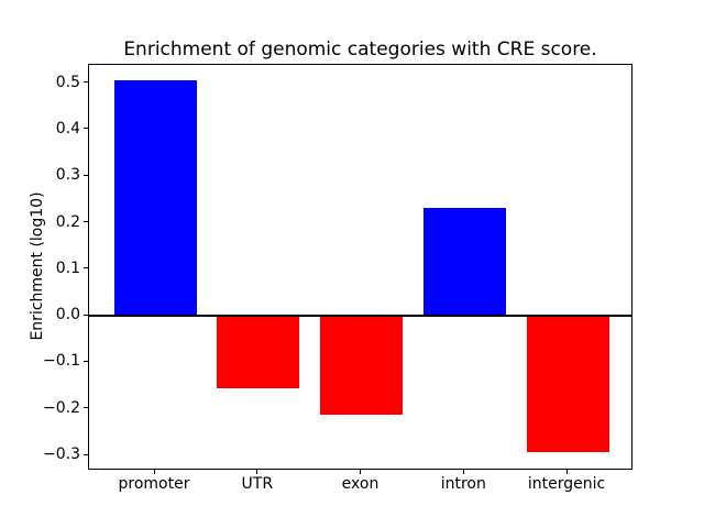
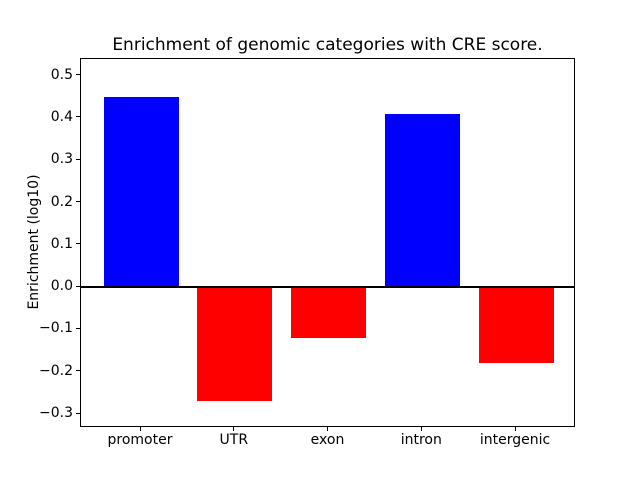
promoter: 0.51 -> 0.45
UTR: -0.15 -> -0.27
exon: -0.21 -> -0.12
intron: 0.23 -> 0.41
intergenic: -0.29 -> -0.18
